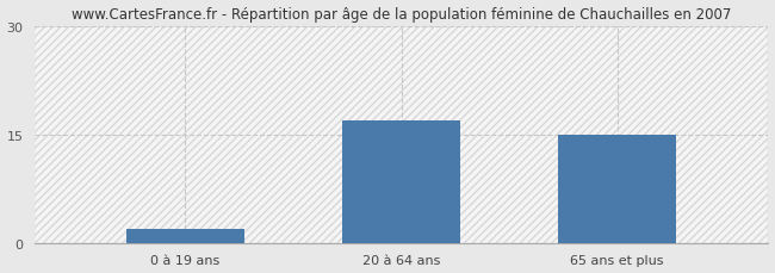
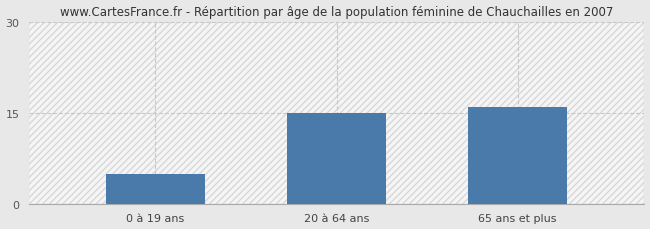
0 à 19 ans: 2 -> 5
20 à 64 ans: 17 -> 15
65 ans et plus: 15 -> 16
